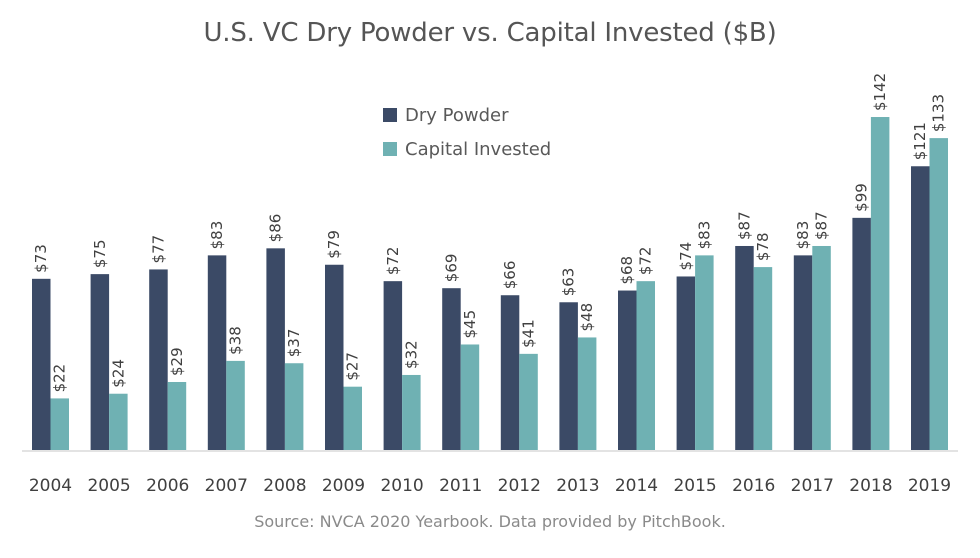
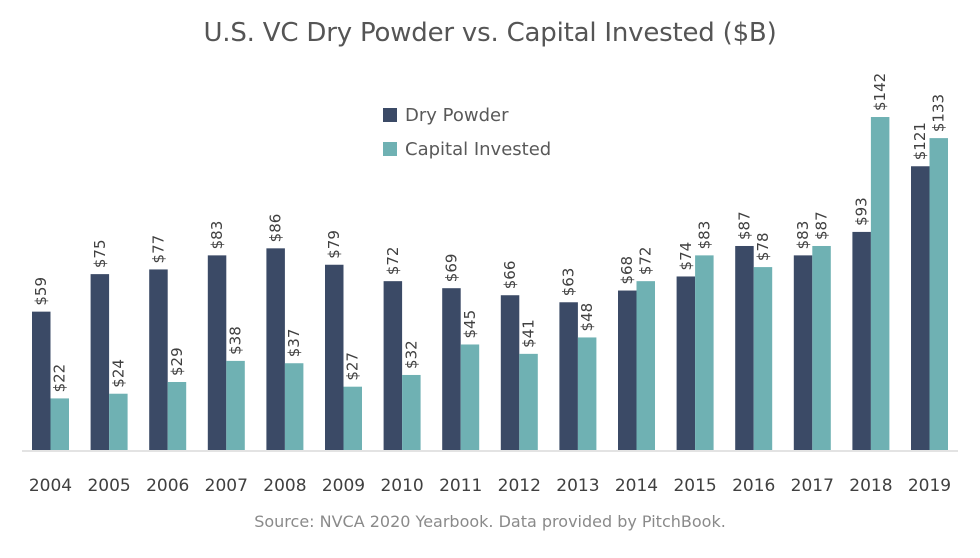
Dry Powder/2004: $73 -> $59
Dry Powder/2018: $99 -> $93
